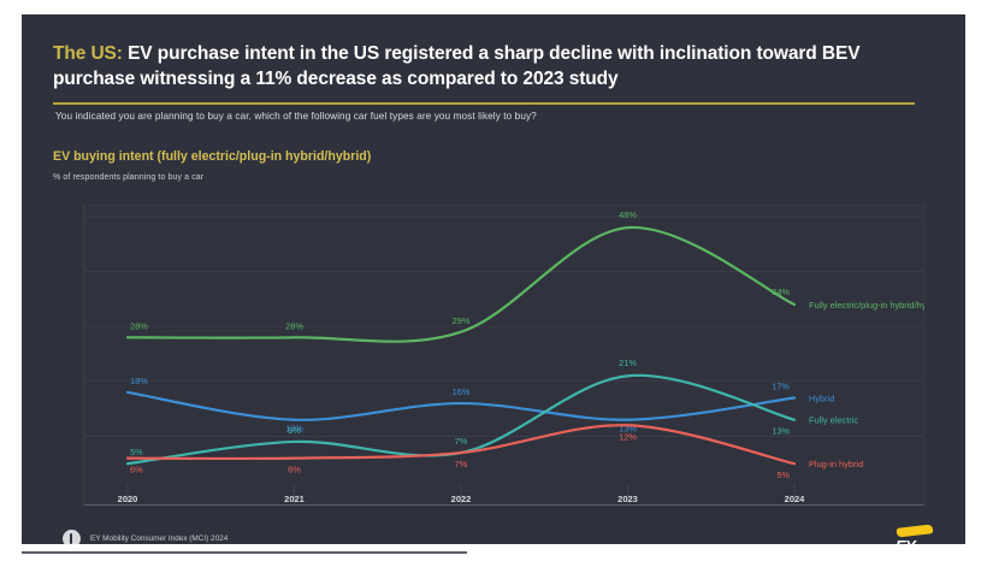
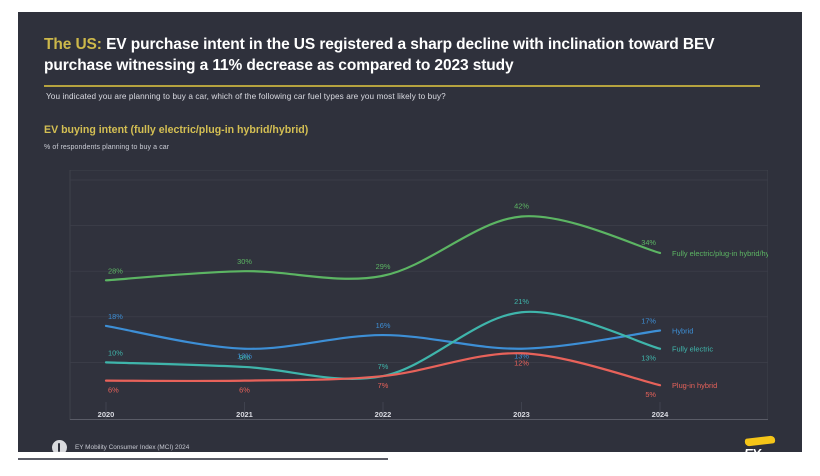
Fully electric/2020: 5% -> 10%
Fully electric/plug-in hybrid/hybrid/2021: 28% -> 30%
Fully electric/plug-in hybrid/hybrid/2023: 48% -> 42%
